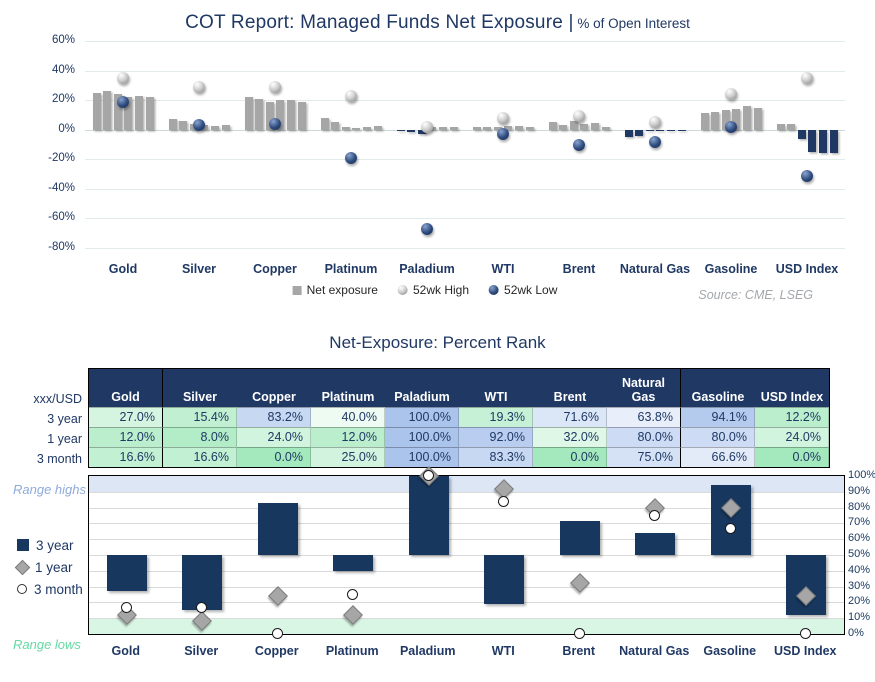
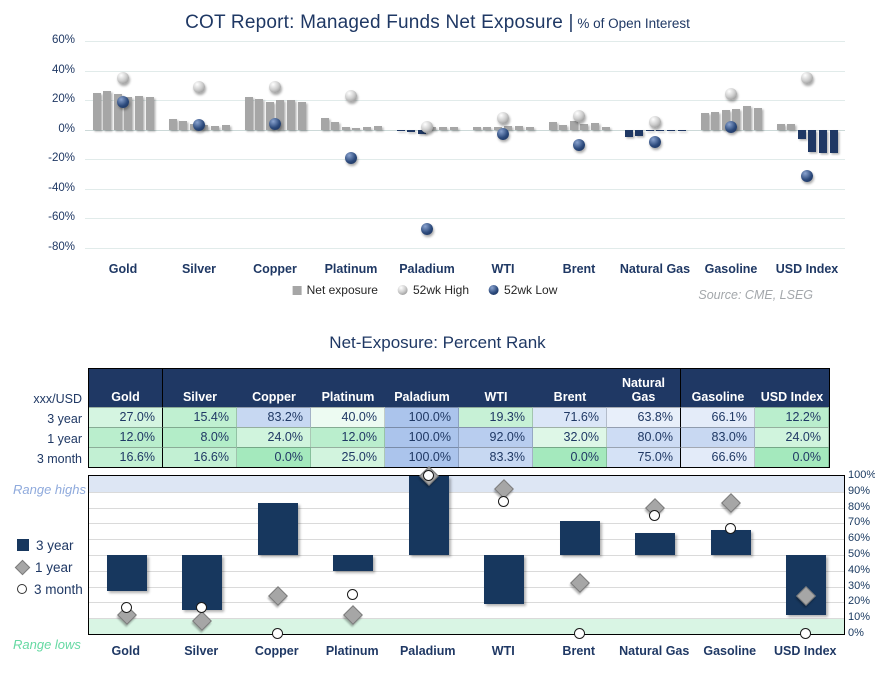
Net-Exposure: Percent Rank/3 year/Gasoline: 94.1% -> 66.1%
Net-Exposure: Percent Rank/1 year/Gasoline: 80.0% -> 83.0%
